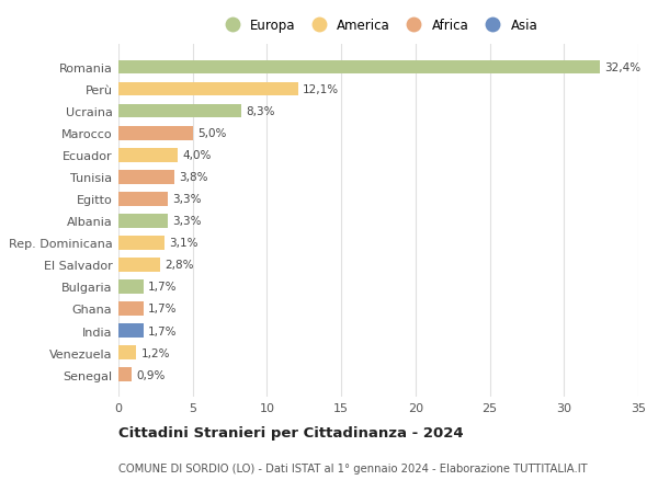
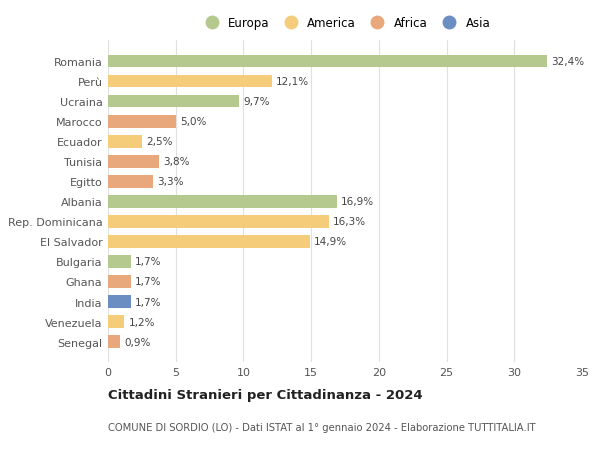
Ucraina: 8,3% -> 9,7%
Ecuador: 4,0% -> 2,5%
Albania: 3,3% -> 16,9%
Rep. Dominicana: 3,1% -> 16,3%
El Salvador: 2,8% -> 14,9%
